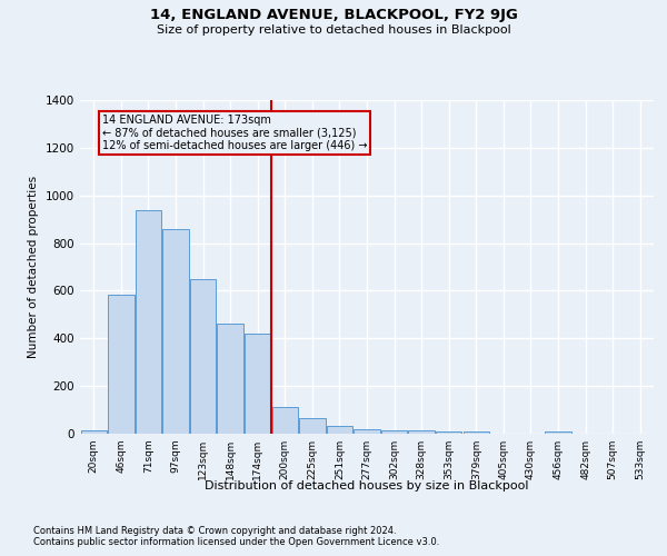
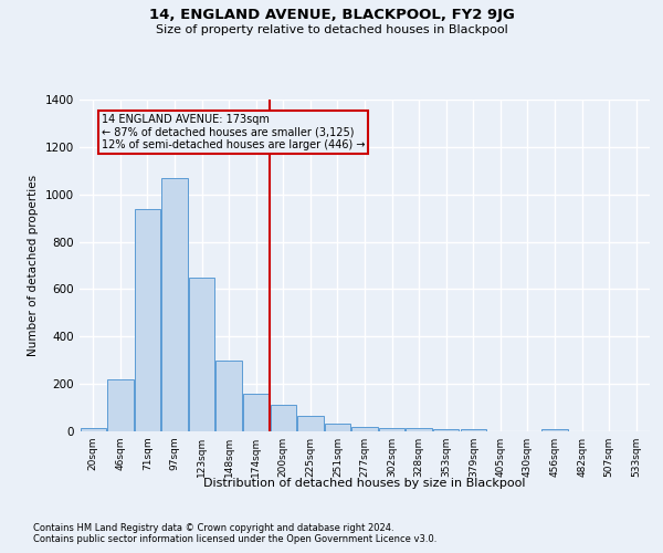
46sqm: 585 -> 220
97sqm: 860 -> 1070
148sqm: 460 -> 300
174sqm: 420 -> 160
